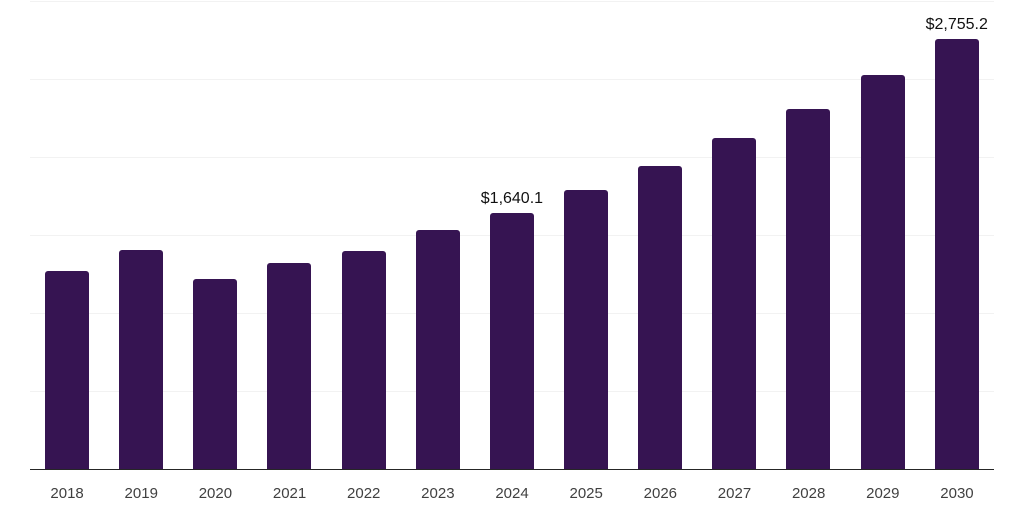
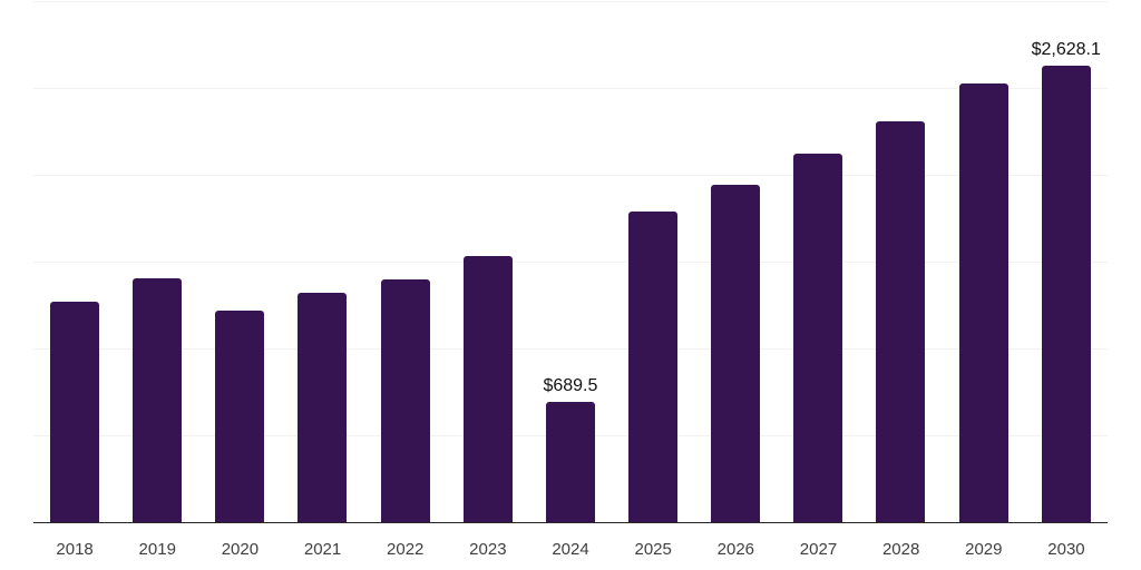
2024: $1,640.1 -> $689.5
2030: $2,755.2 -> $2,628.1
